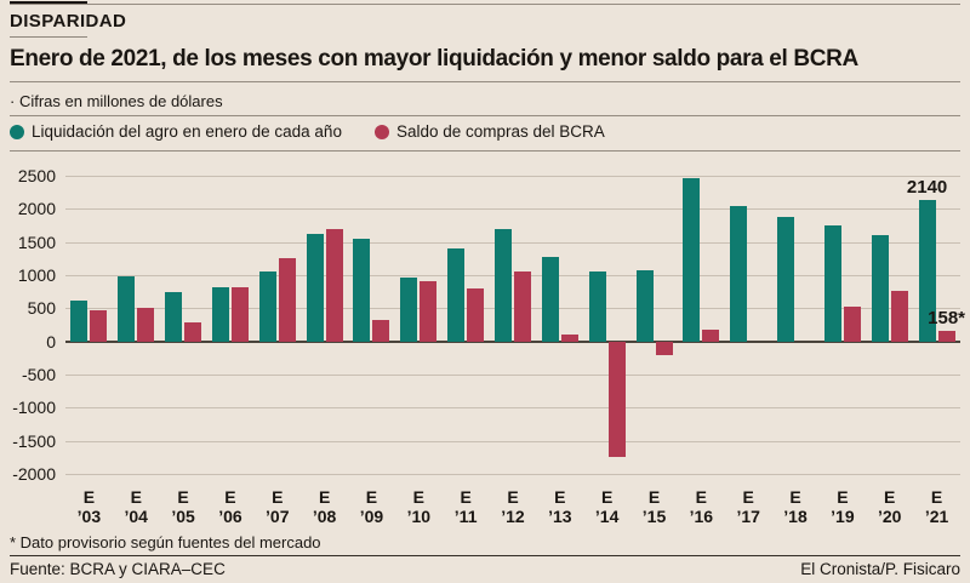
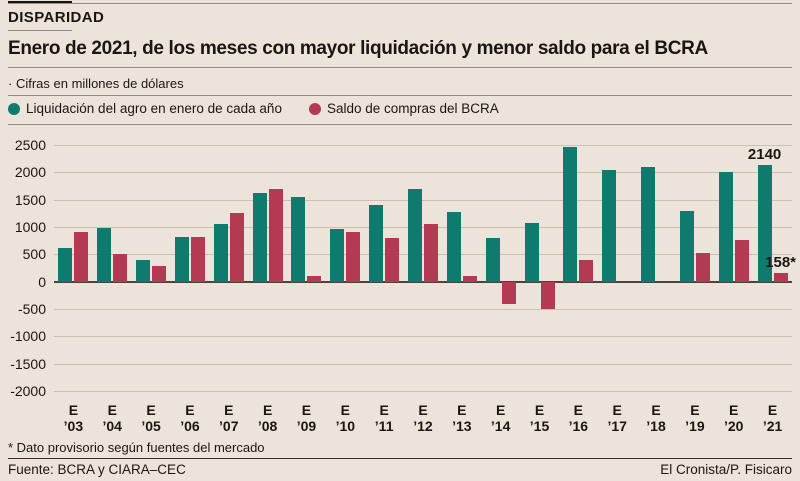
Saldo de compras del BCRA/’03: 500 -> 900
Liquidación del agro en enero de cada año/’05: 800 -> 400
Saldo de compras del BCRA/’09: 300 -> 100
Liquidación del agro en enero de cada año/’14: 1100 -> 800
Saldo de compras del BCRA/’14: -1800 -> -400
Saldo de compras del BCRA/’15: -200 -> -500
Saldo de compras del BCRA/’16: 200 -> 400
Liquidación del agro en enero de cada año/’18: 1900 -> 2100
Liquidación del agro en enero de cada año/’19: 1800 -> 1300
Liquidación del agro en enero de cada año/’20: 1600 -> 2000
